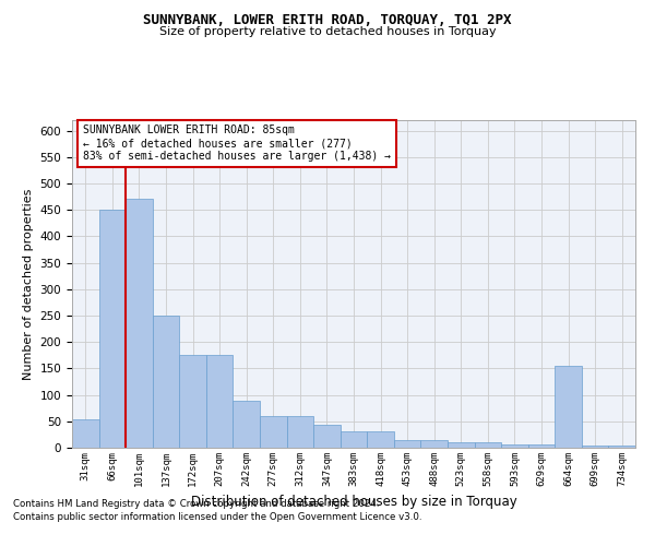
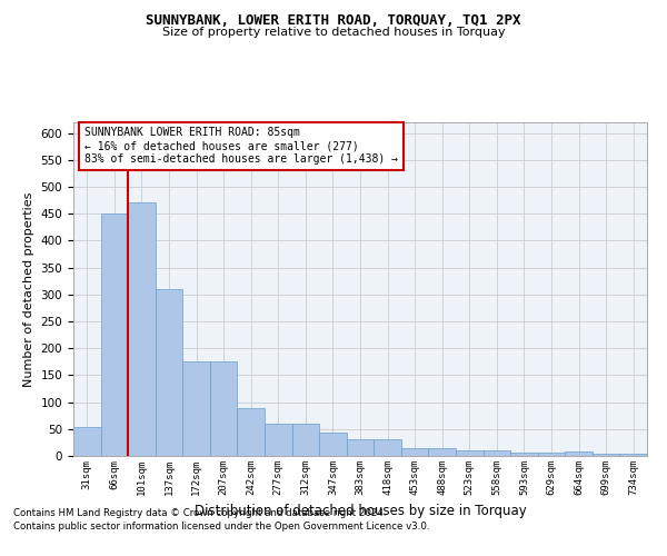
137sqm: 250 -> 311
664sqm: 155 -> 9
